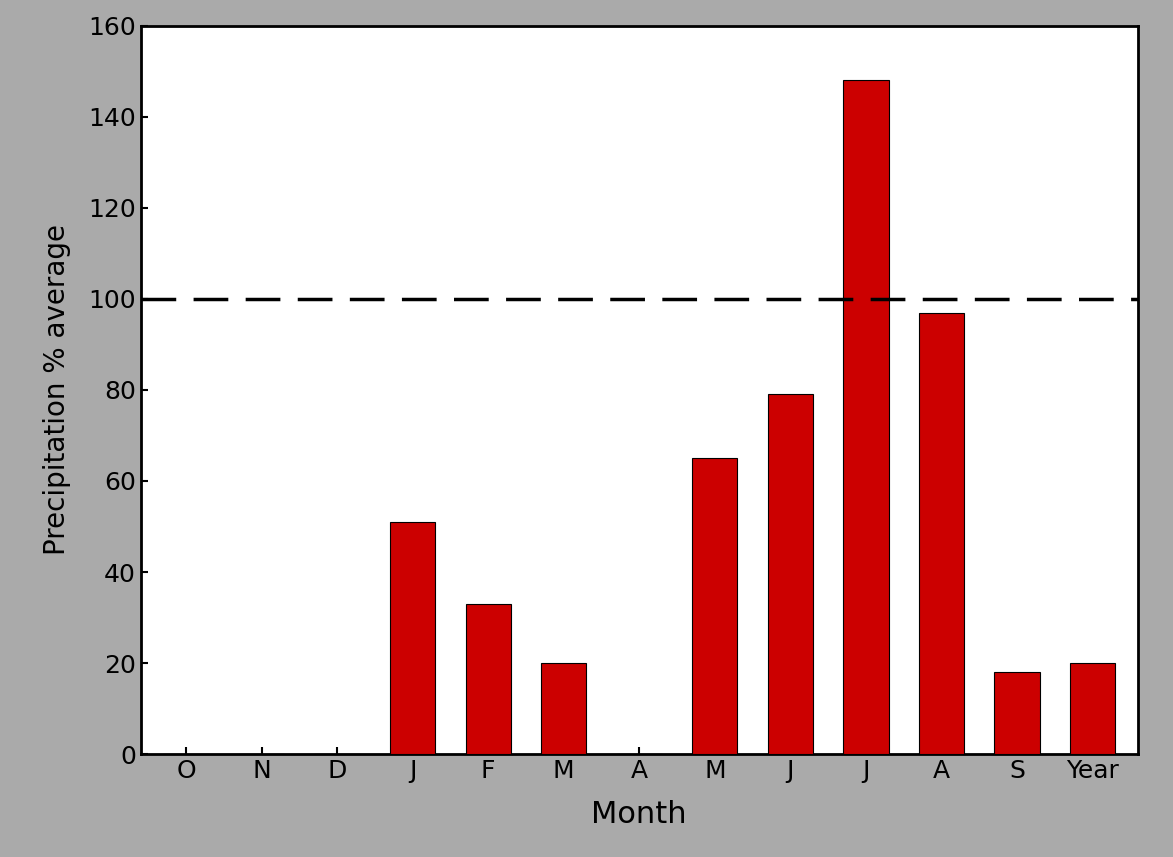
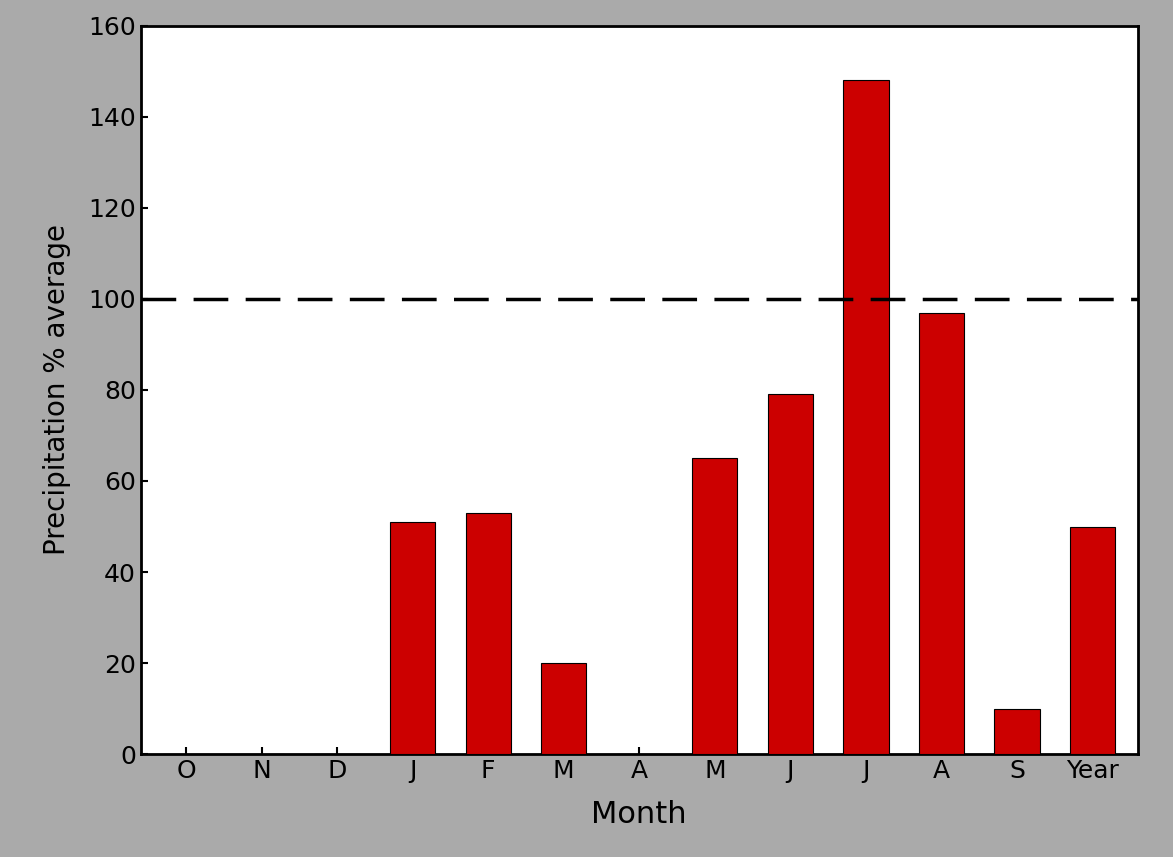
F: 33 -> 53
S: 18 -> 10
Year: 20 -> 50
